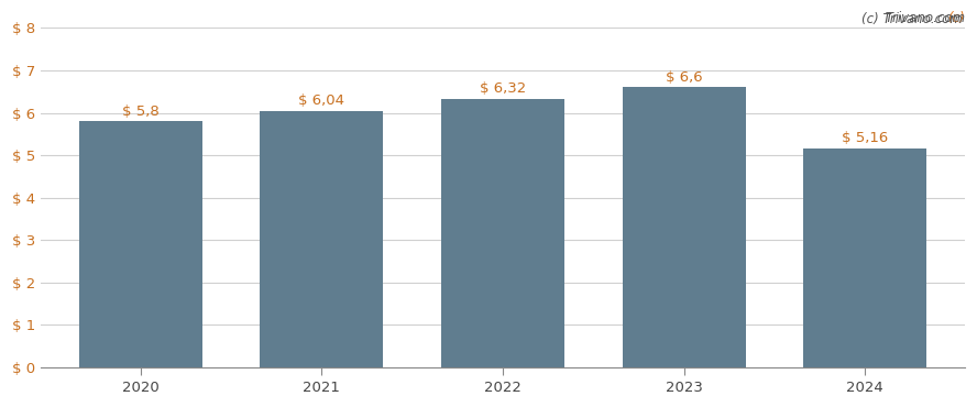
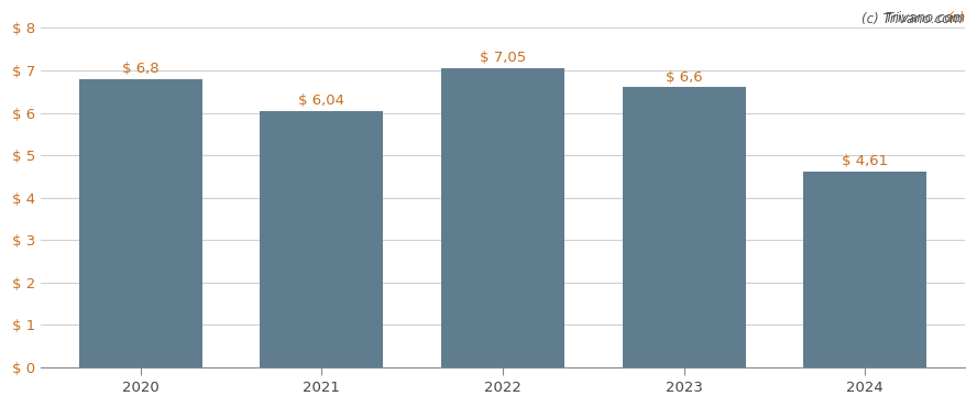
2020: 5,8 -> 6,8
2022: 6,32 -> 7,05
2024: 5,16 -> 4,61
